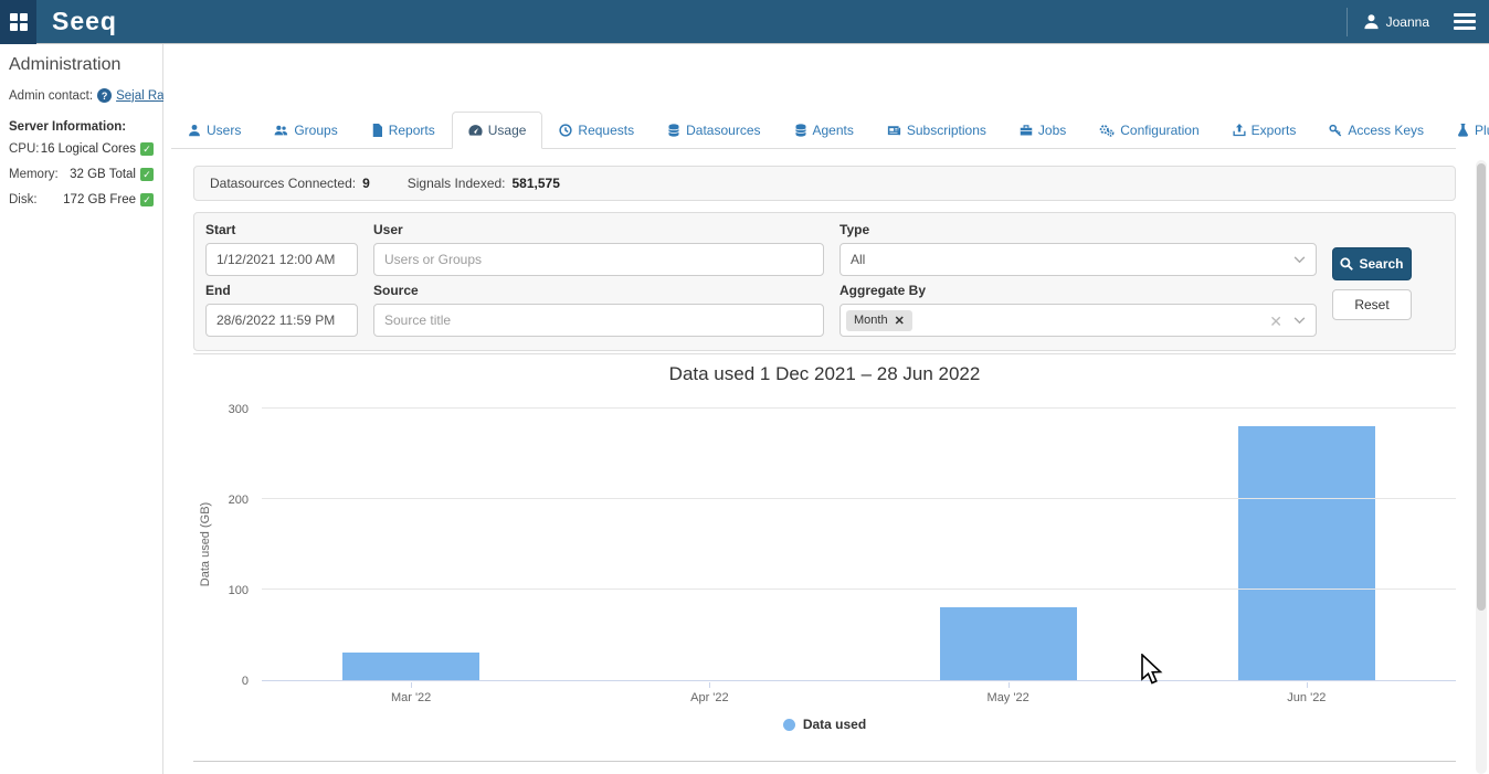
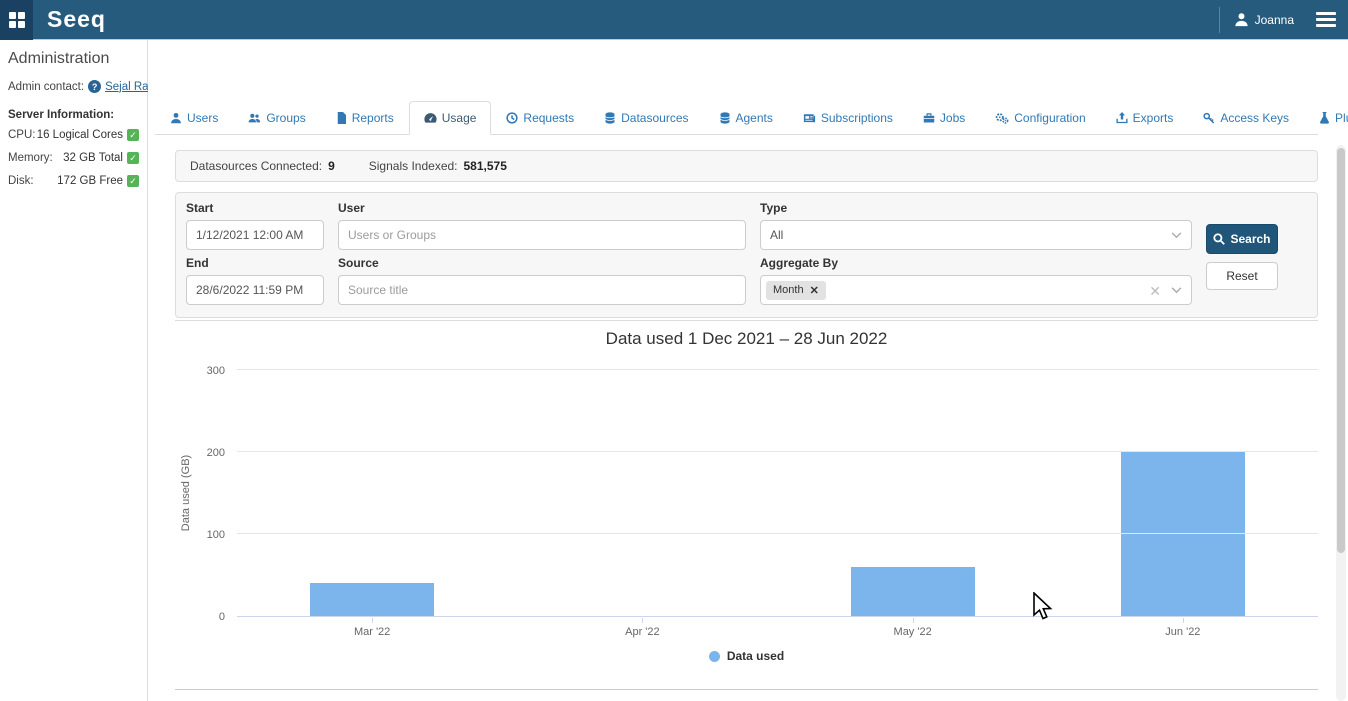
Mar '22: 30 -> 40
May '22: 80 -> 60
Jun '22: 280 -> 200
